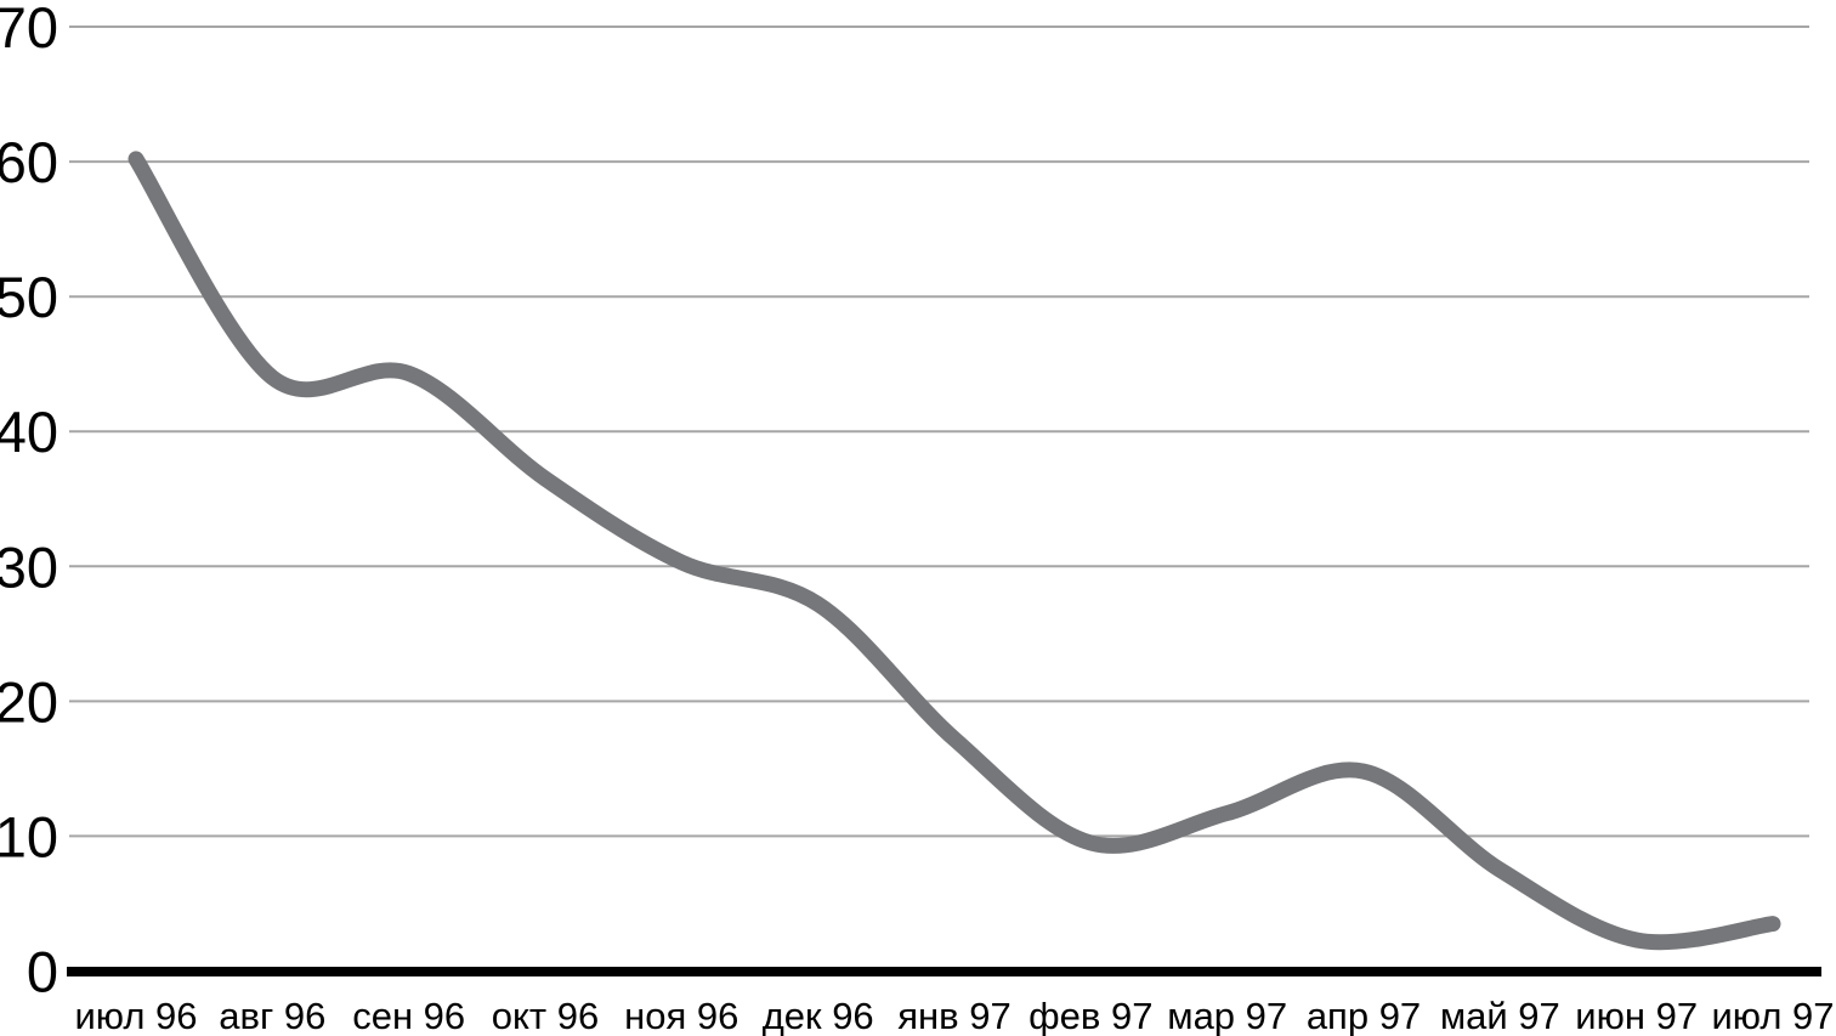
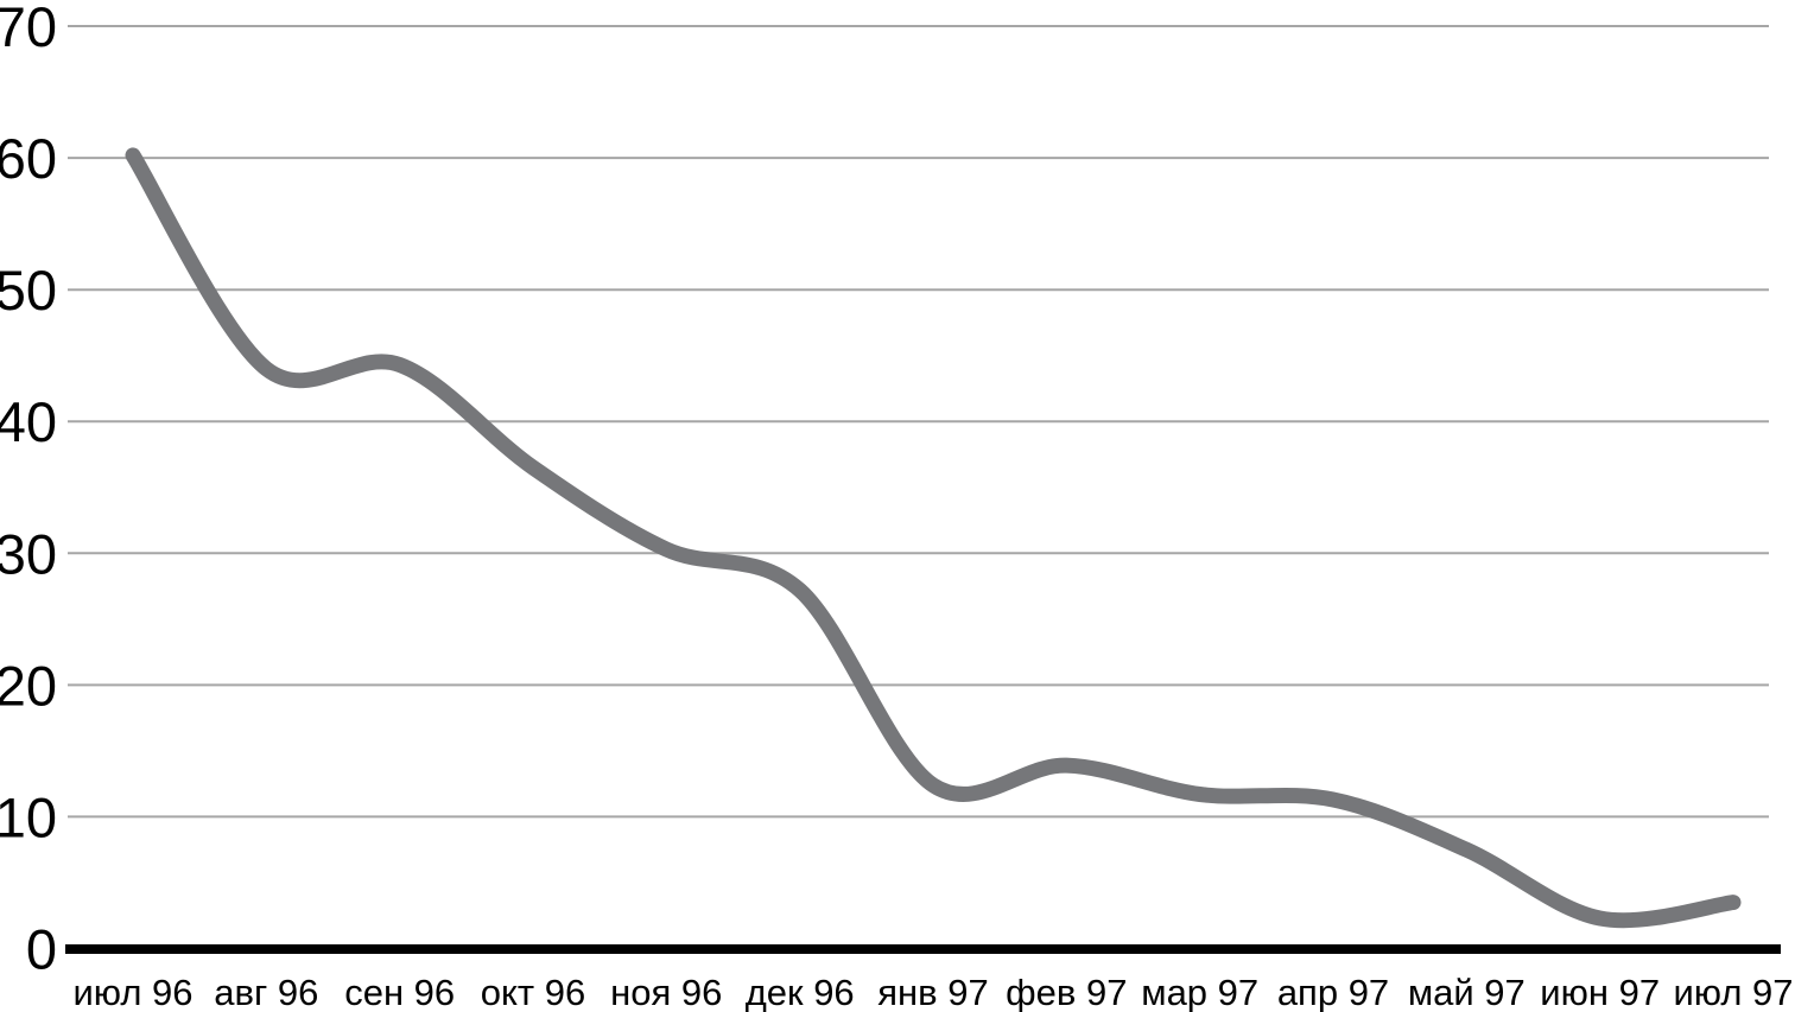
янв 97: 17.2 -> 12.4
фев 97: 9.5 -> 13.9
апр 97: 14.8 -> 11.3
